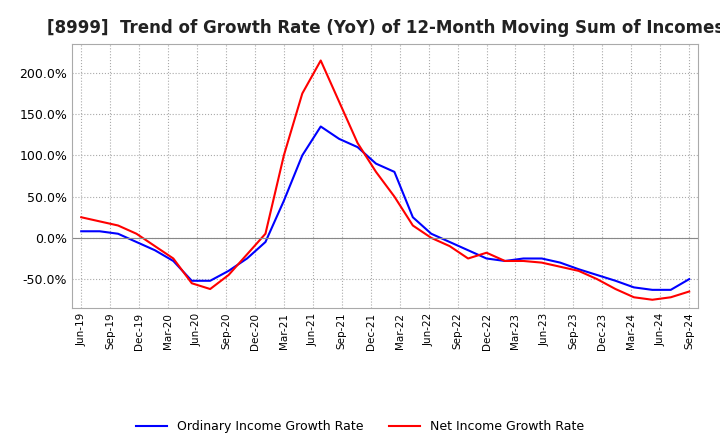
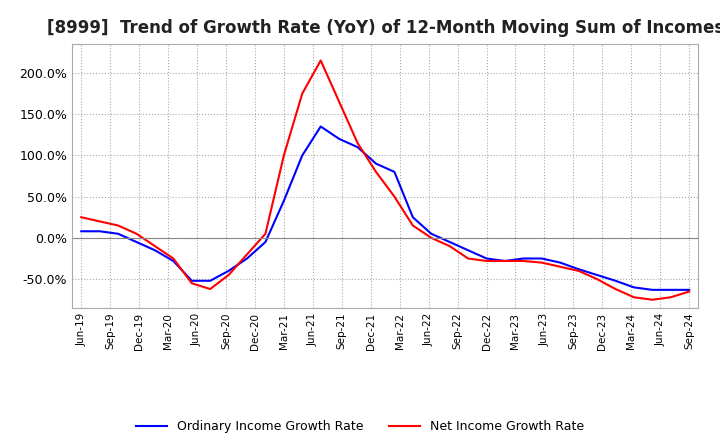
Net Income Growth Rate/Dec-22: -18% -> -28%
Ordinary Income Growth Rate/Sep-24: -50% -> -63%
